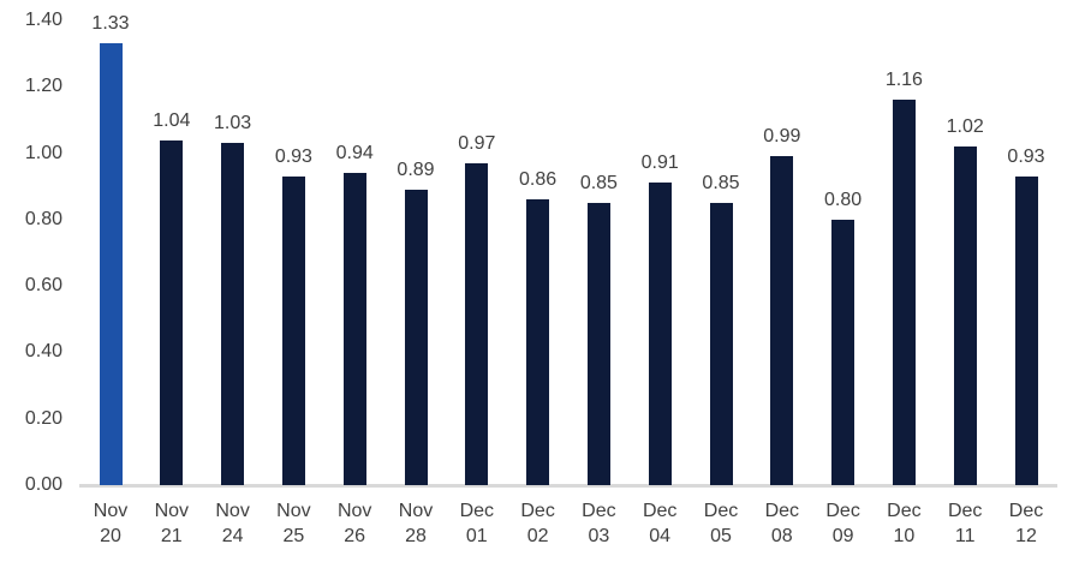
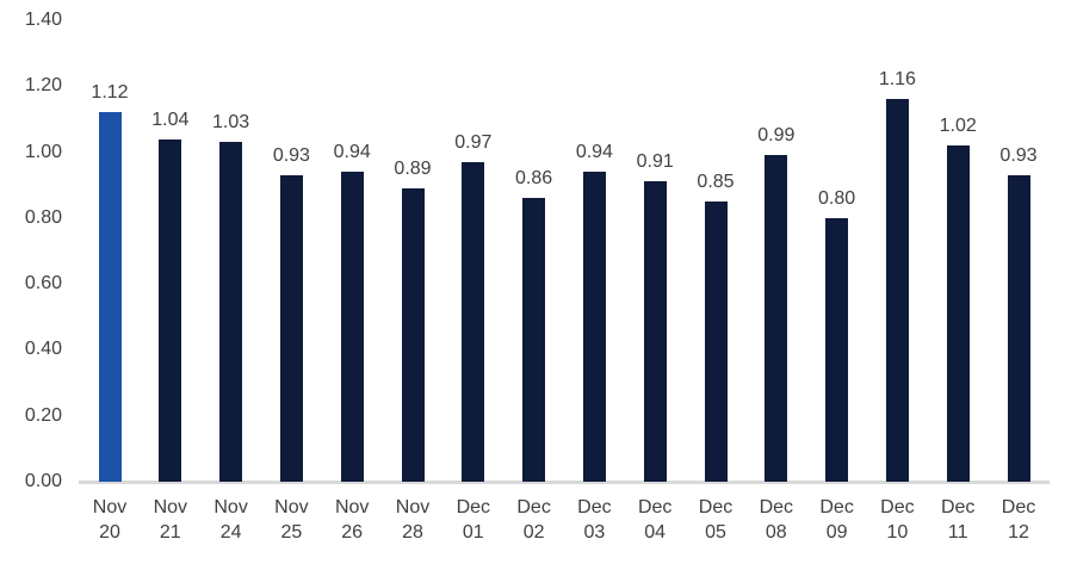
Nov 20: 1.33 -> 1.12
Dec 03: 0.85 -> 0.94
